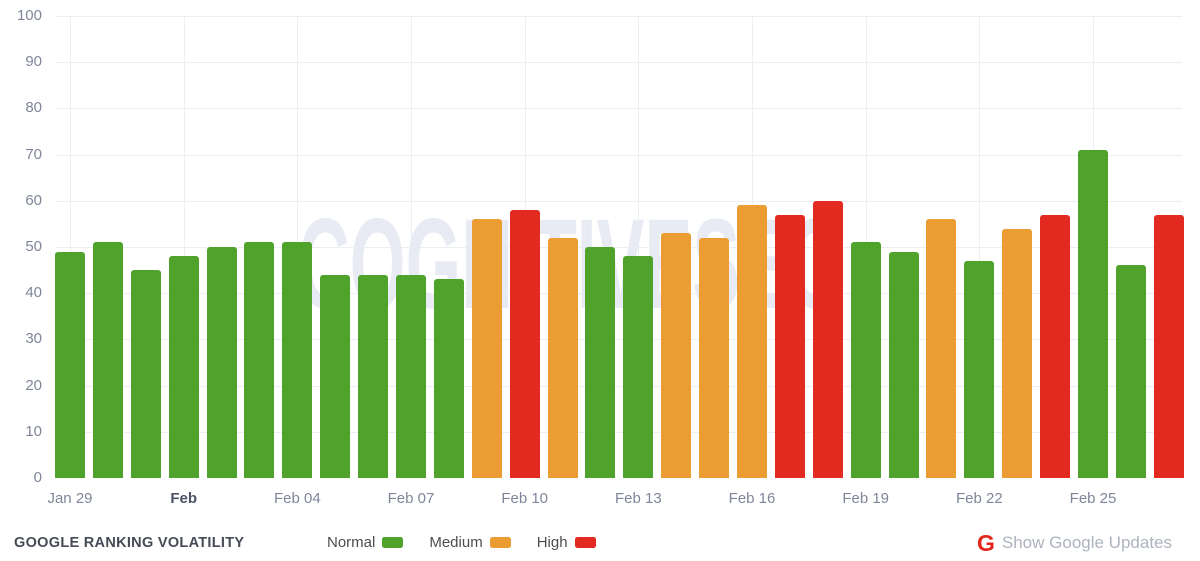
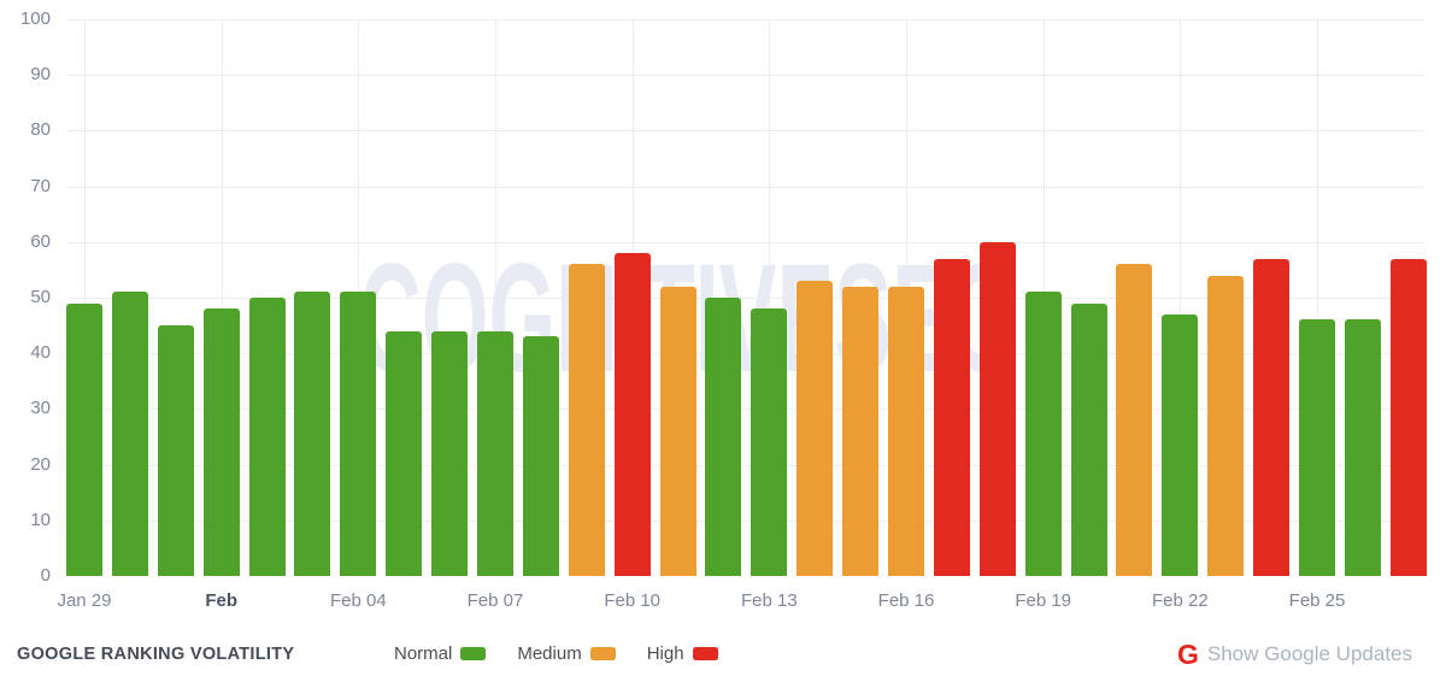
Feb 16: 59 -> 52
Feb 25: 71 -> 46
